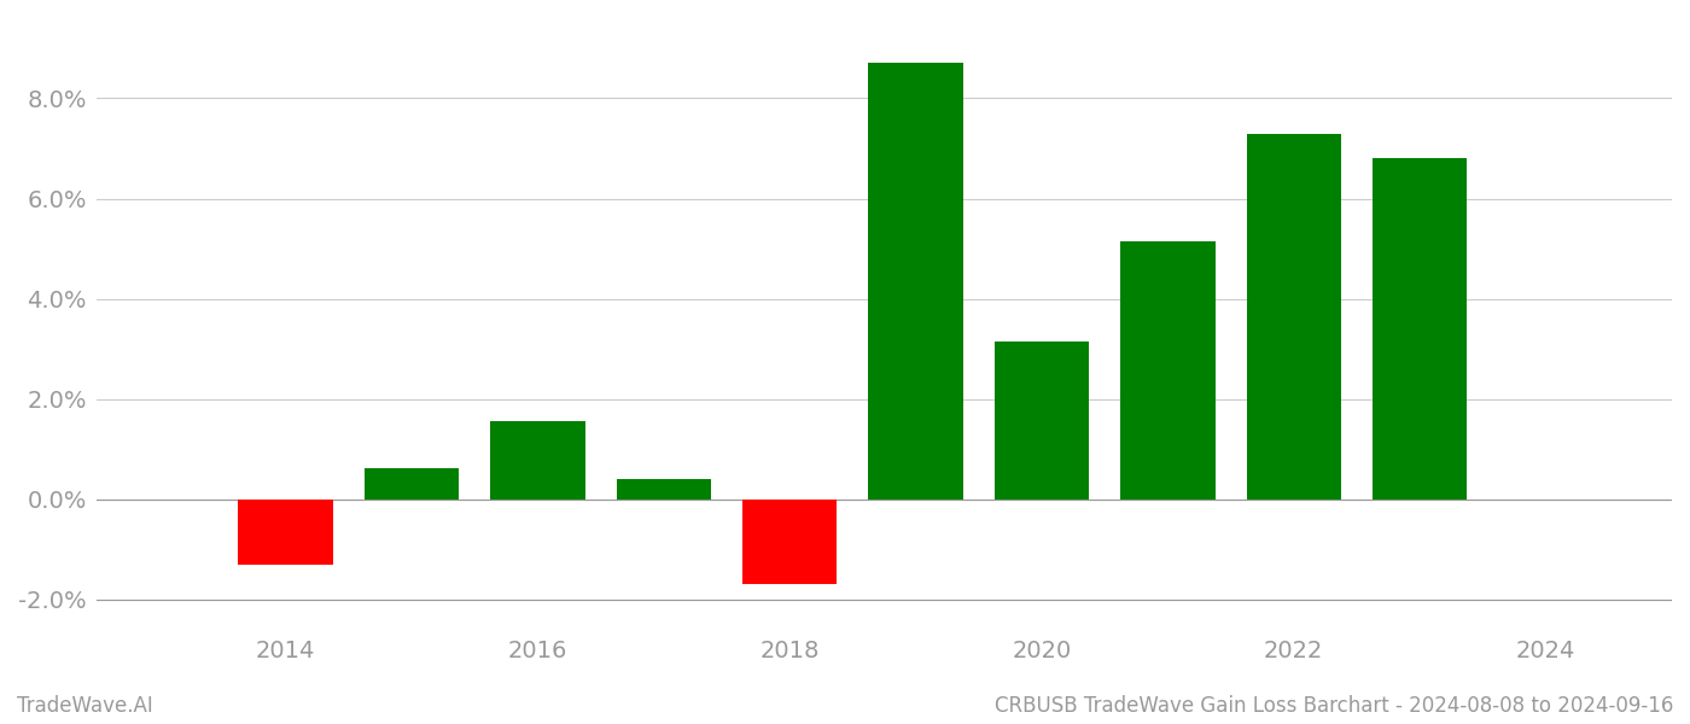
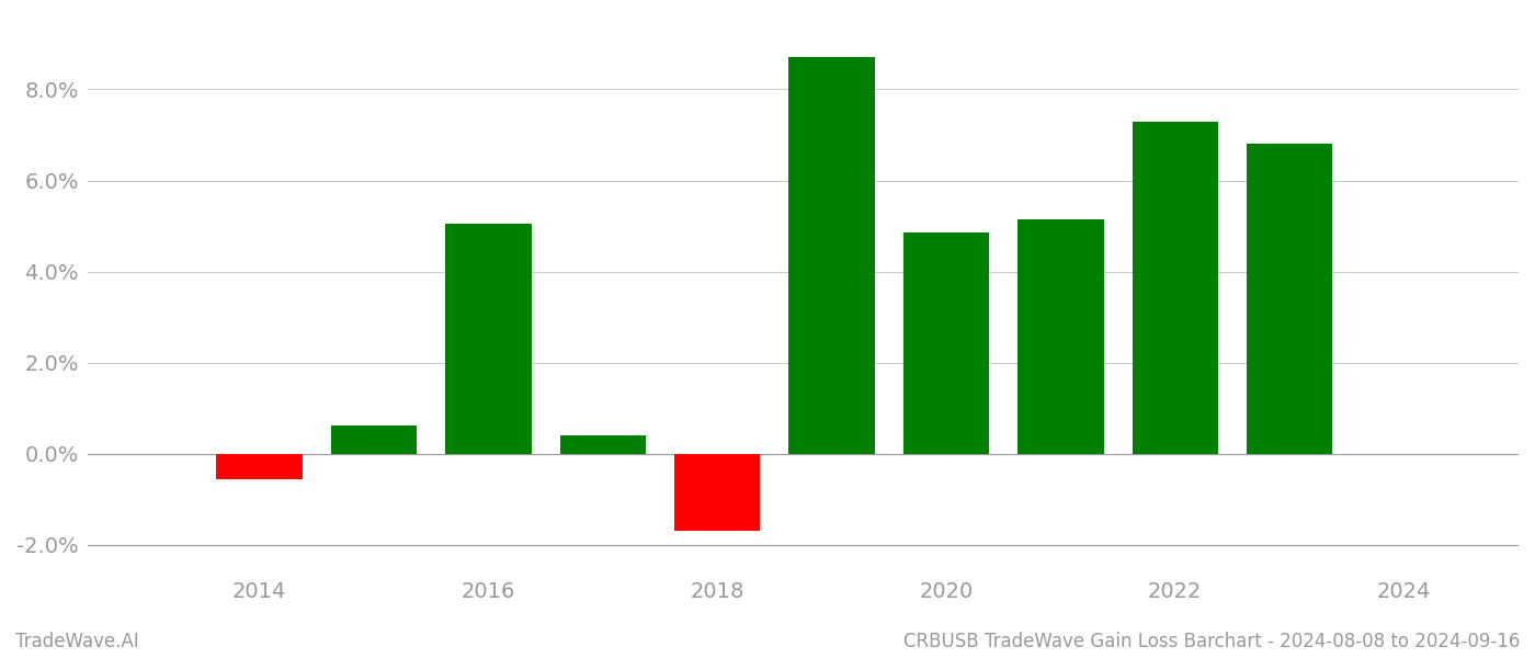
2014: -1.30% -> -0.55%
2016: 1.55% -> 5.05%
2020: 3.15% -> 4.85%
